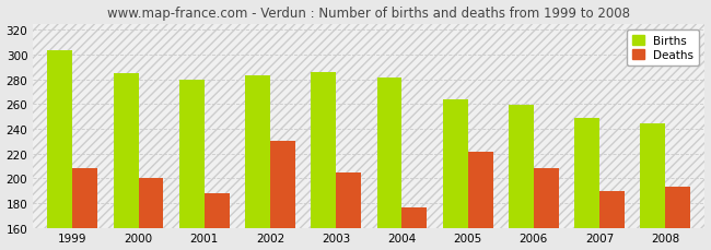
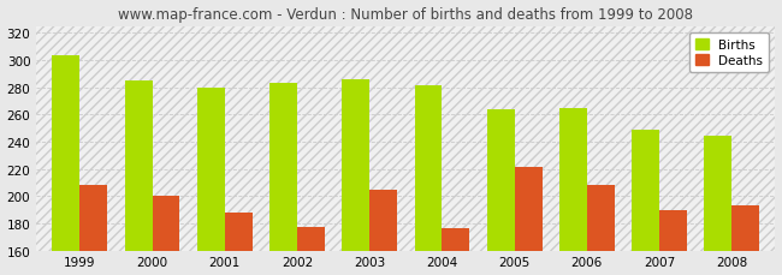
Deaths/2002: 230 -> 177
Births/2006: 259 -> 265
